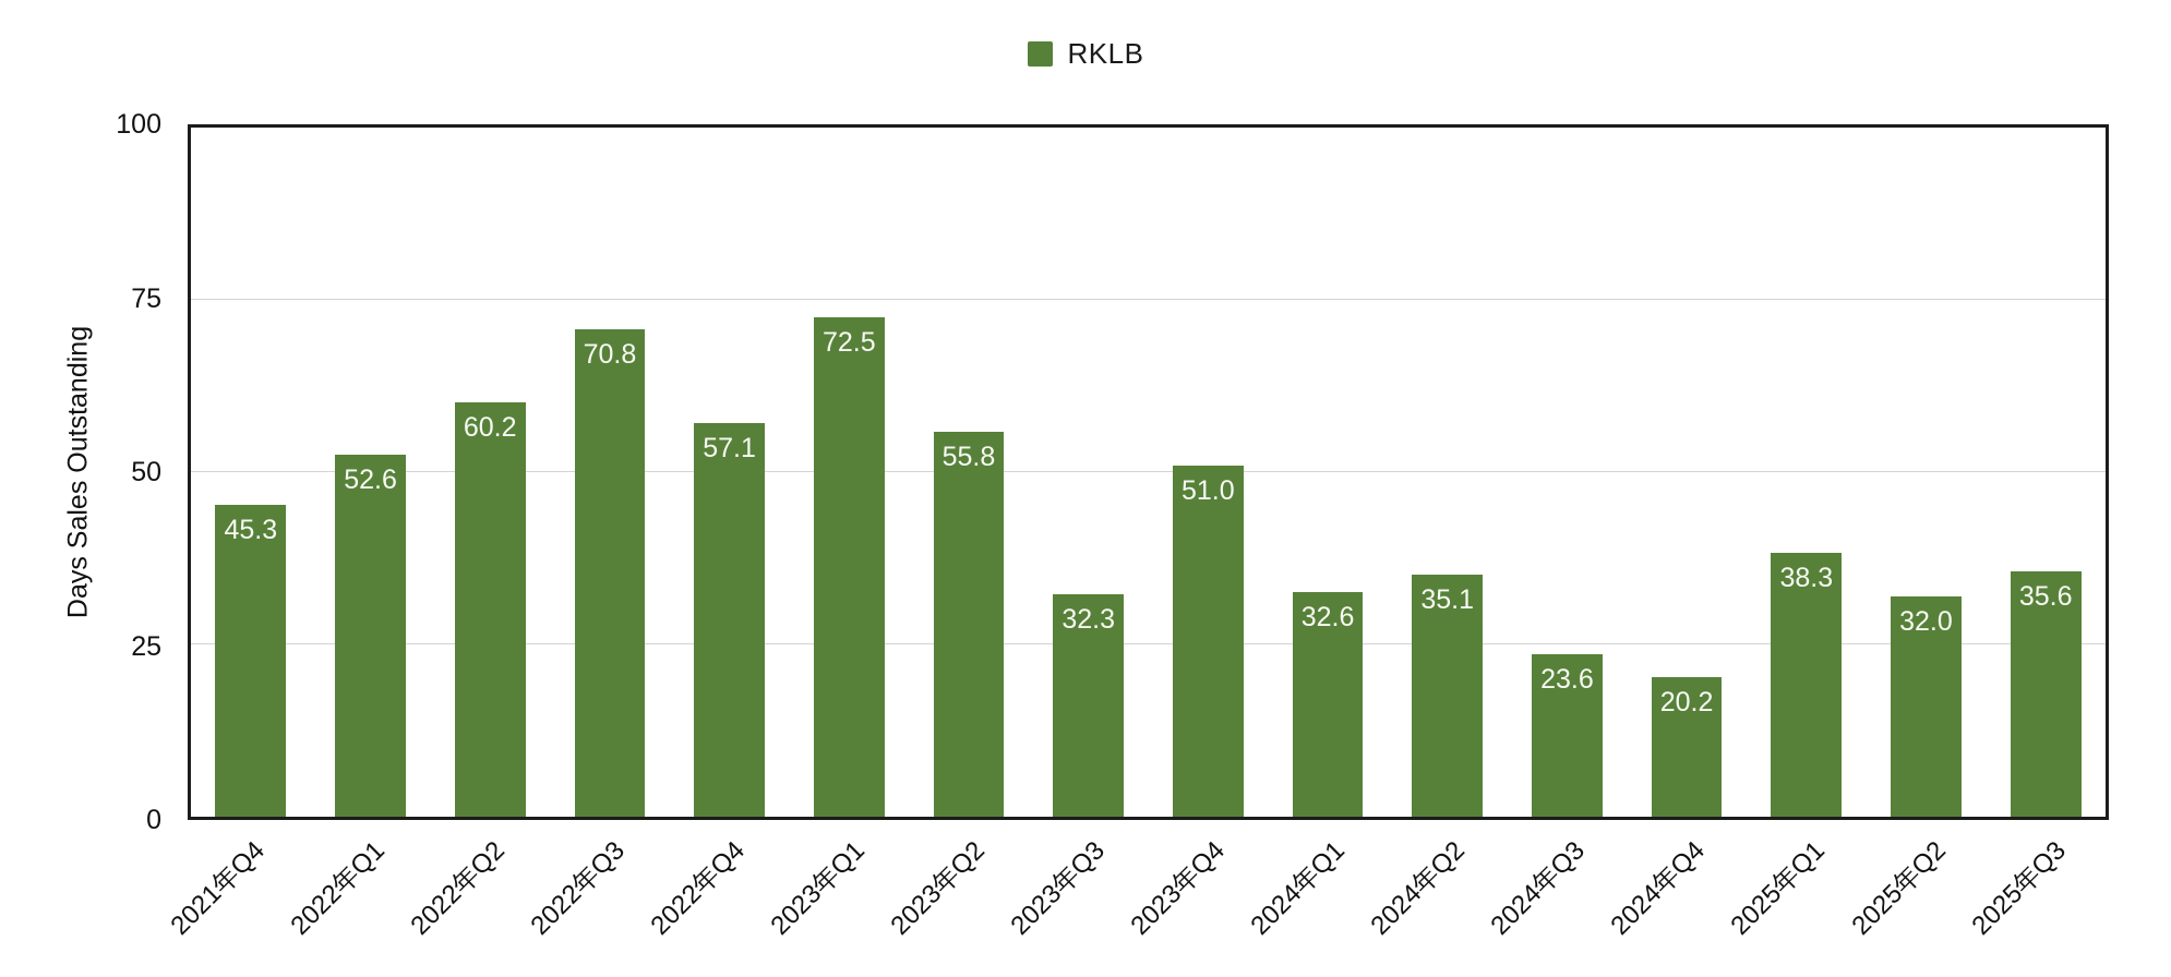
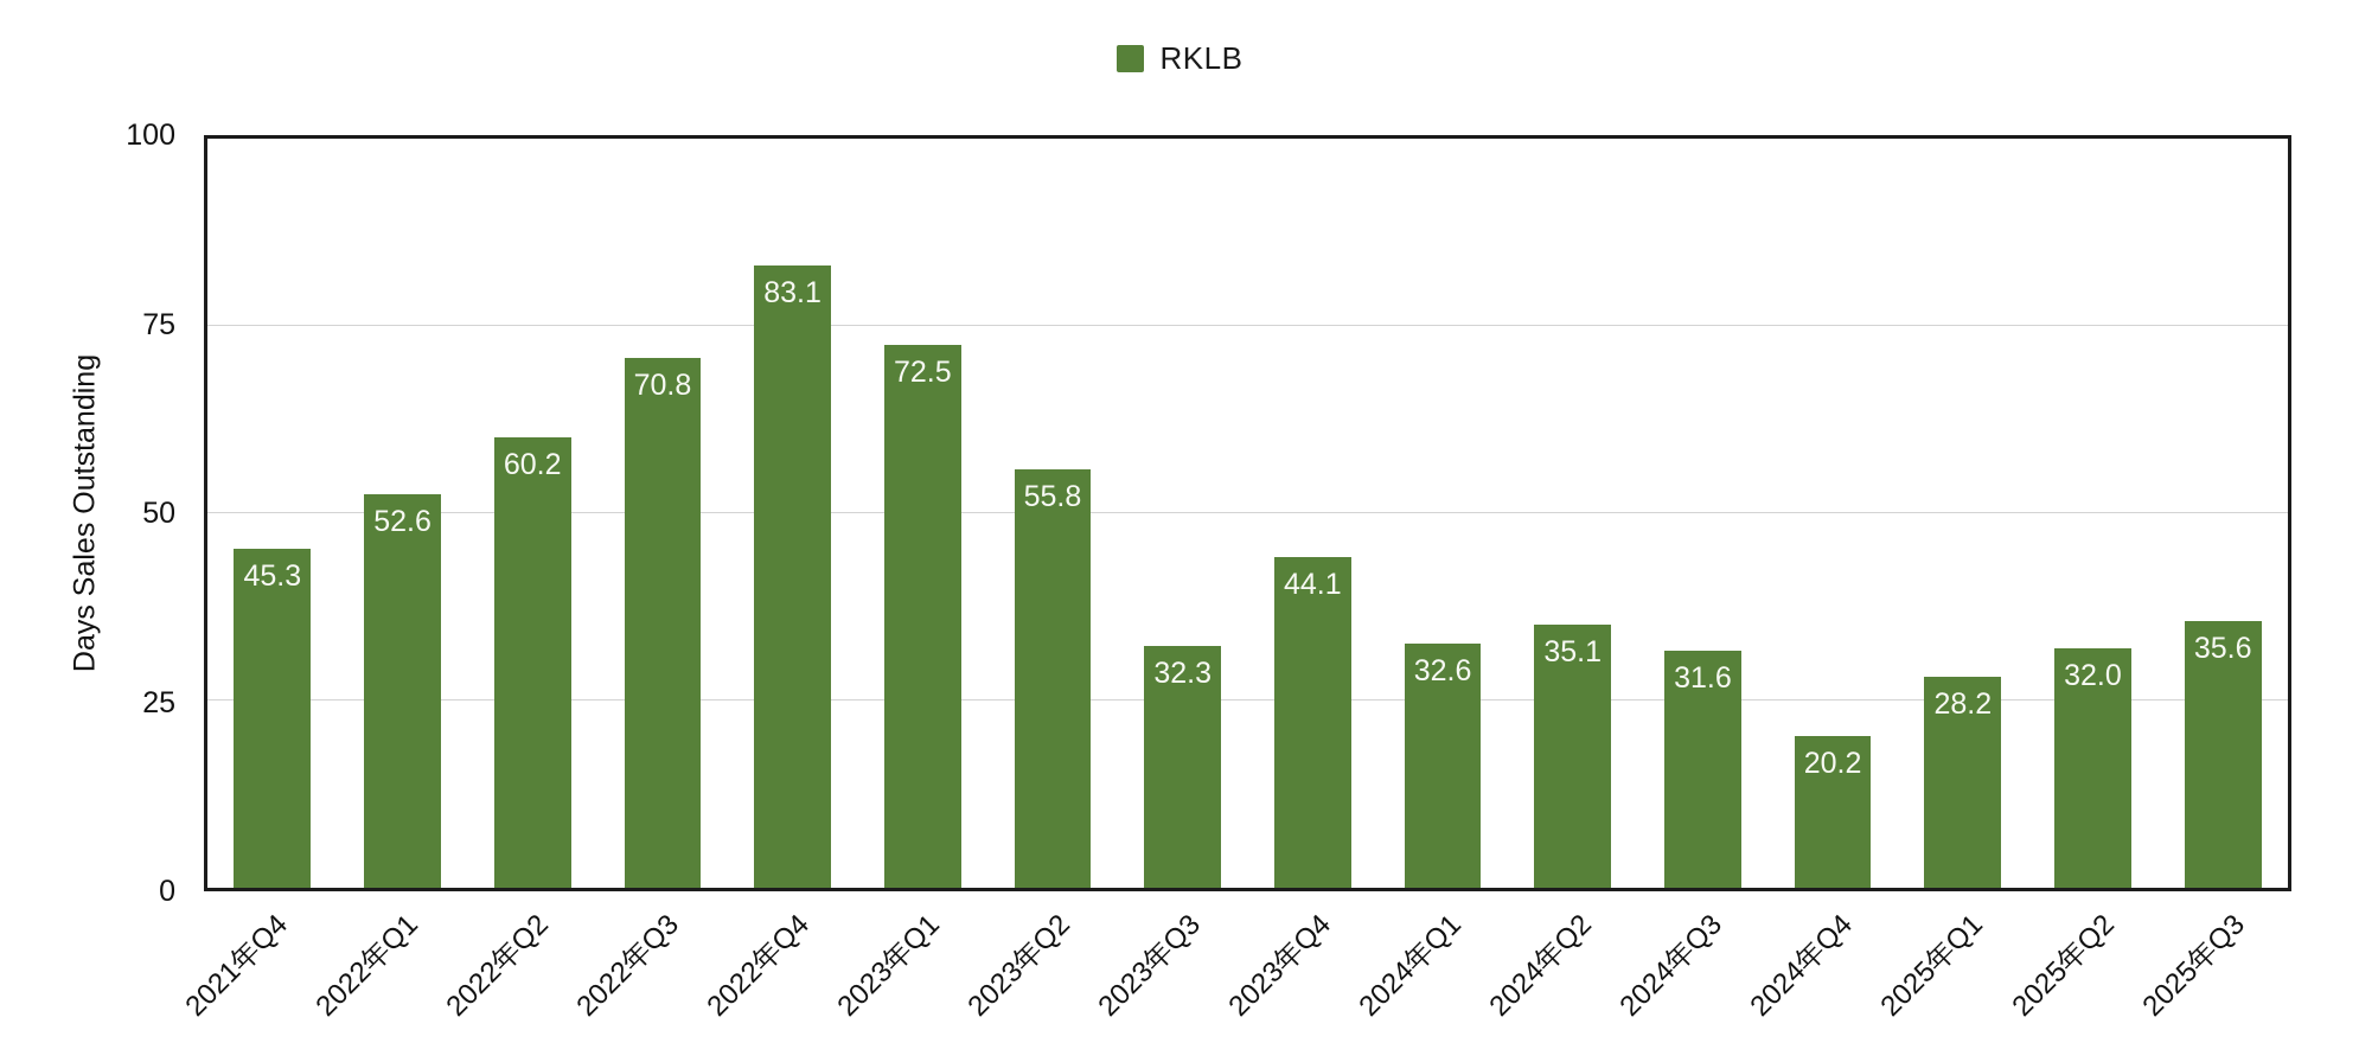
2022年Q4: 57.1 -> 83.1
2023年Q4: 51.0 -> 44.1
2024年Q3: 23.6 -> 31.6
2025年Q1: 38.3 -> 28.2
